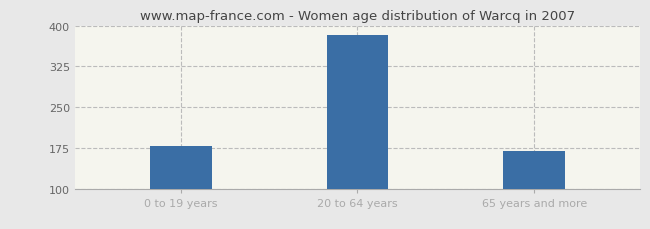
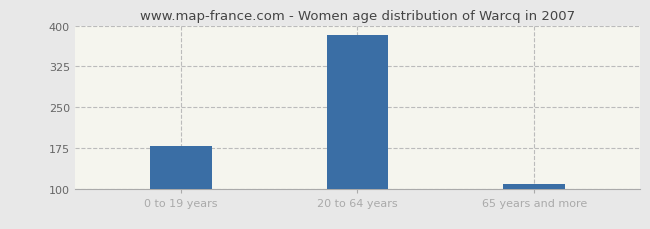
65 years and more: 170 -> 108
